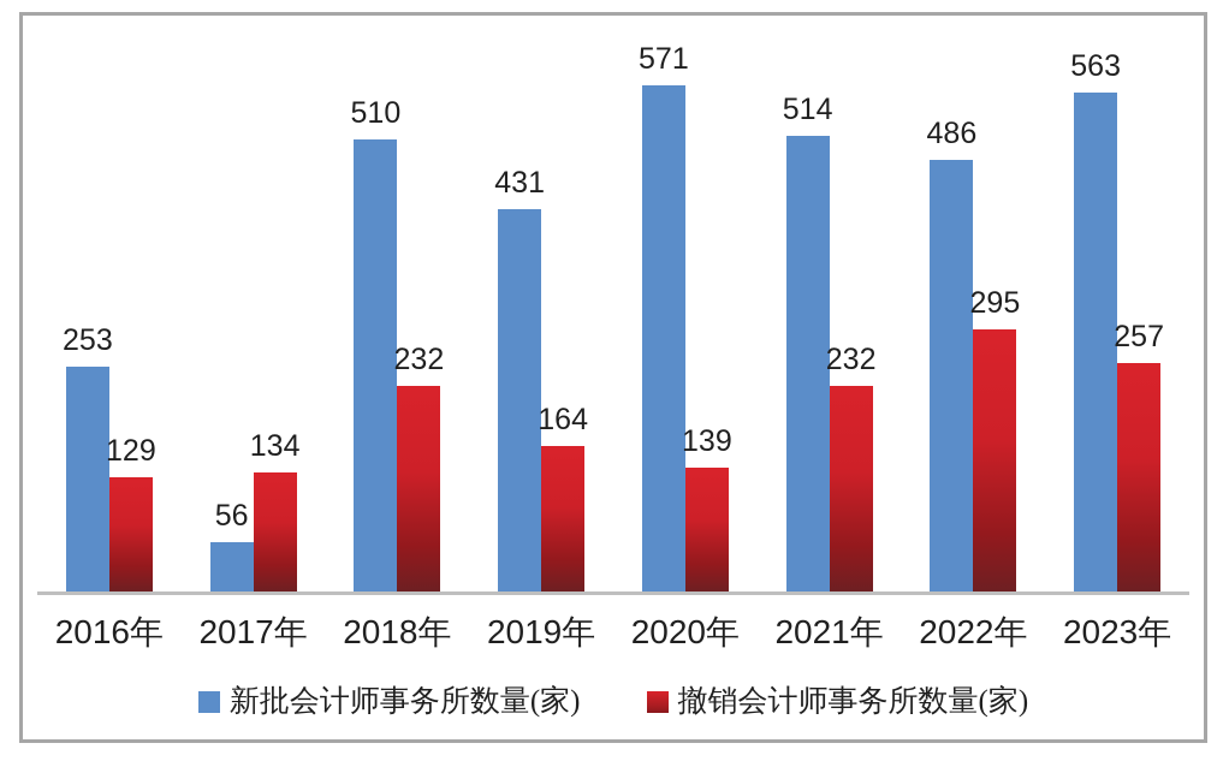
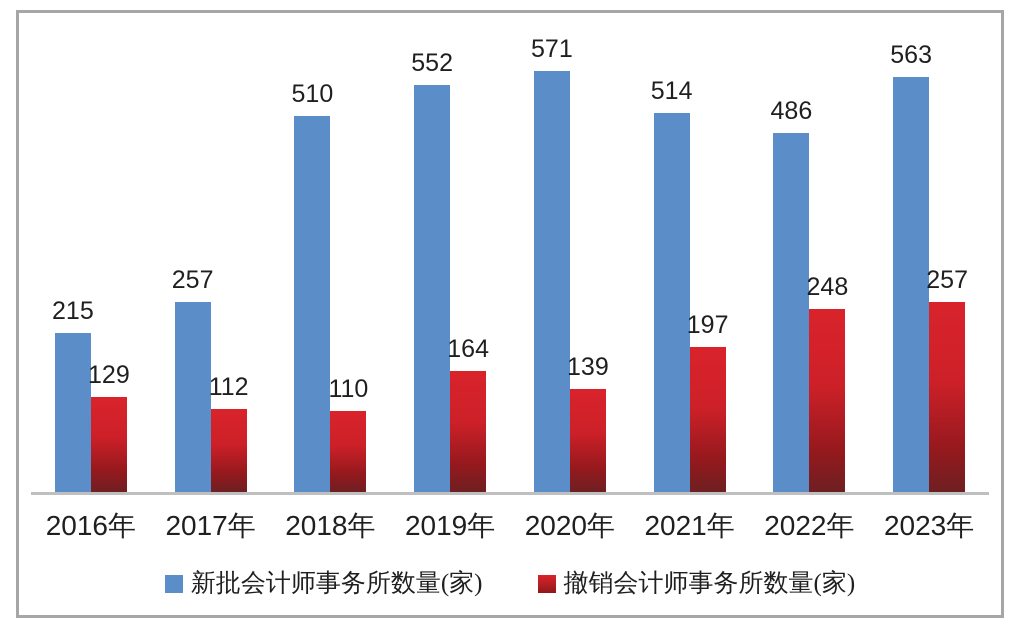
新批会计师事务所数量(家)/2016年: 253 -> 215
新批会计师事务所数量(家)/2017年: 56 -> 257
撤销会计师事务所数量(家)/2017年: 134 -> 112
撤销会计师事务所数量(家)/2018年: 232 -> 110
新批会计师事务所数量(家)/2019年: 431 -> 552
撤销会计师事务所数量(家)/2021年: 232 -> 197
撤销会计师事务所数量(家)/2022年: 295 -> 248
